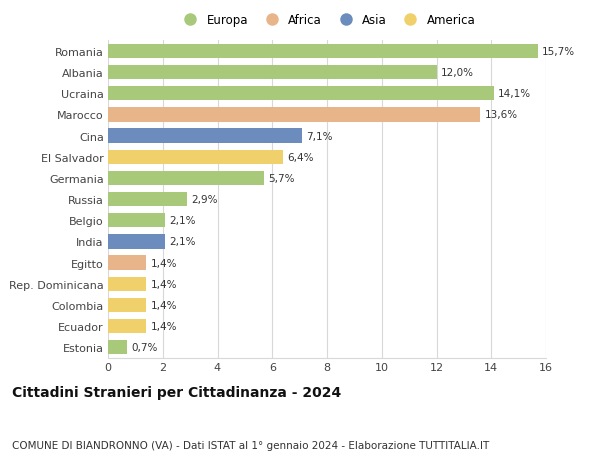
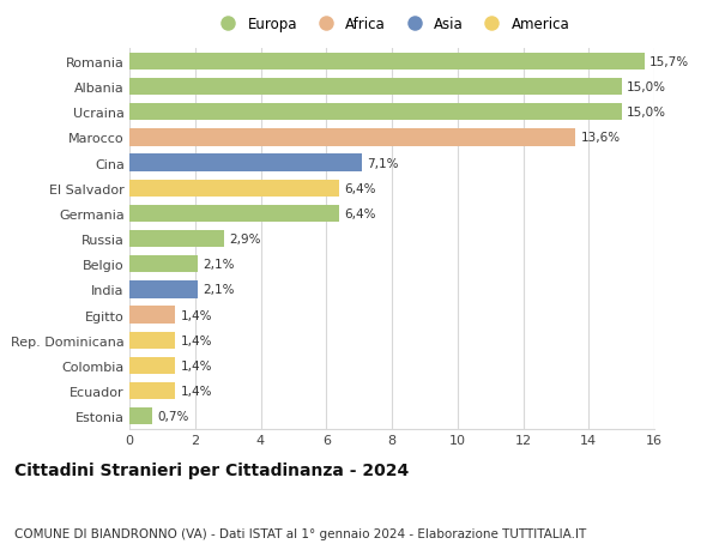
Albania: 12,0% -> 15,0%
Ucraina: 14,1% -> 15,0%
Germania: 5,7% -> 6,4%
